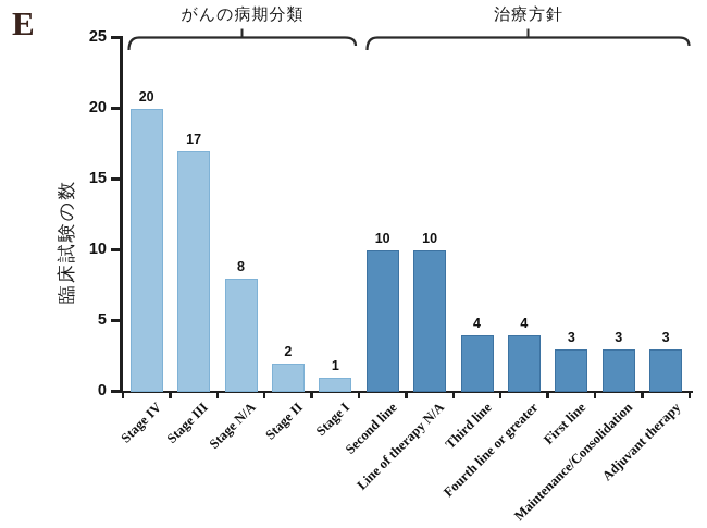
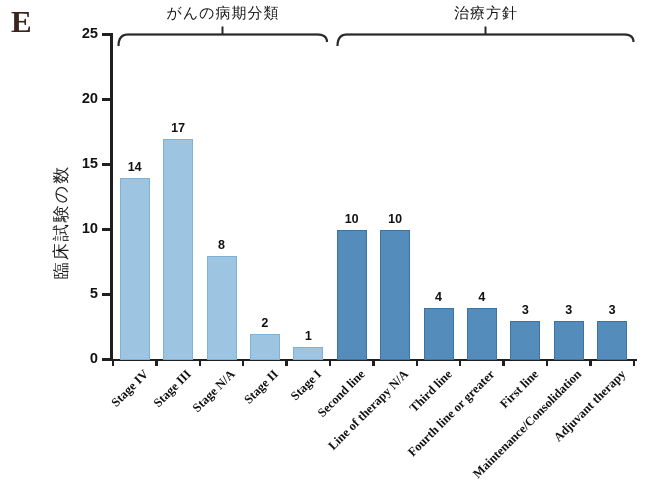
Stage IV: 20 -> 14
